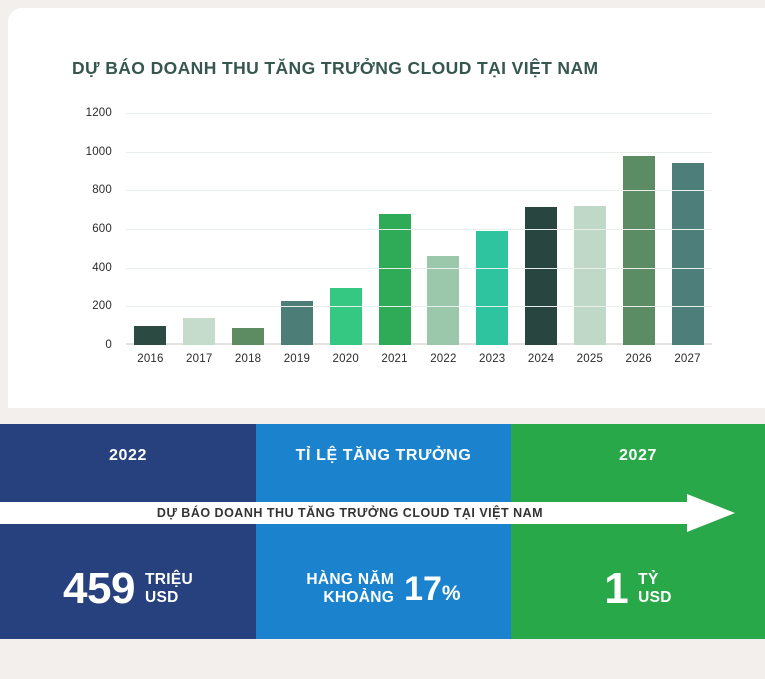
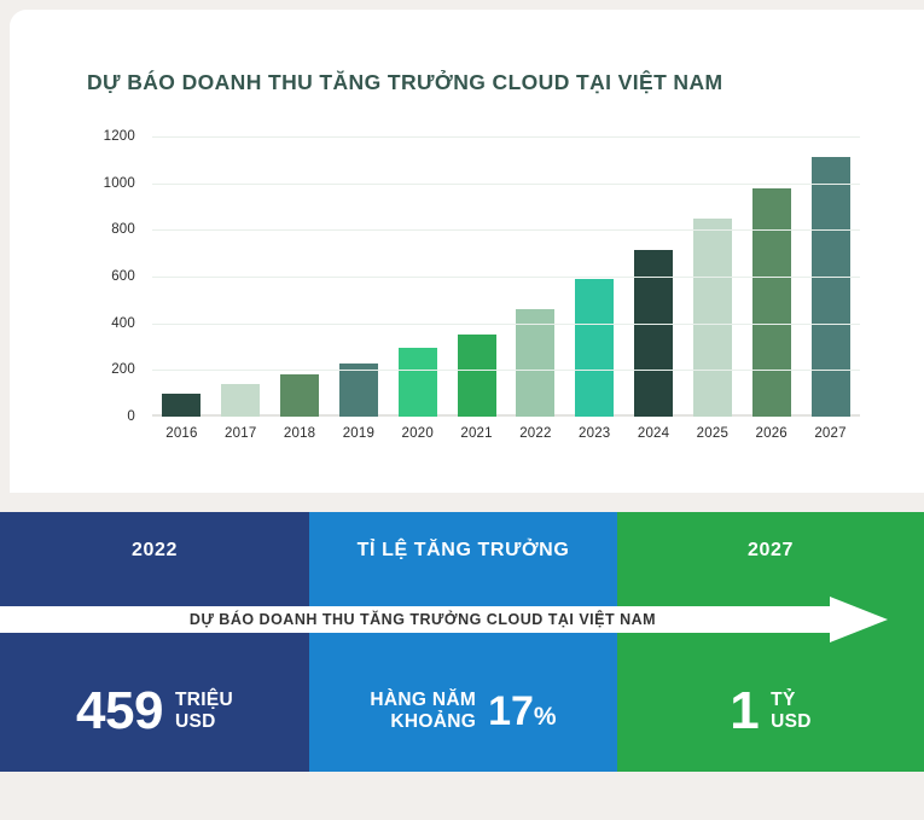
2018: 90 -> 180
2021: 680 -> 350
2025: 720 -> 850
2027: 940 -> 1110
